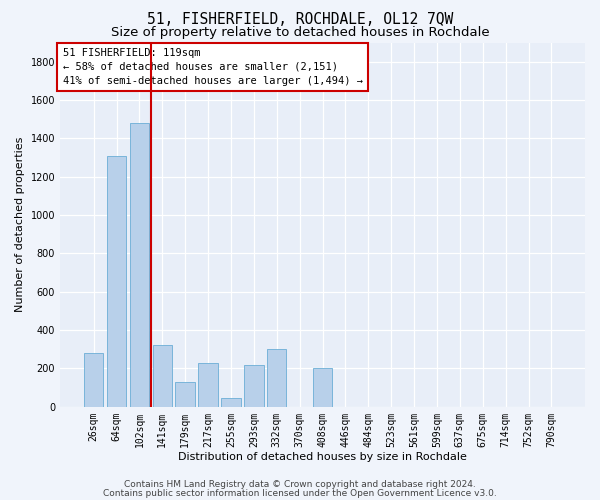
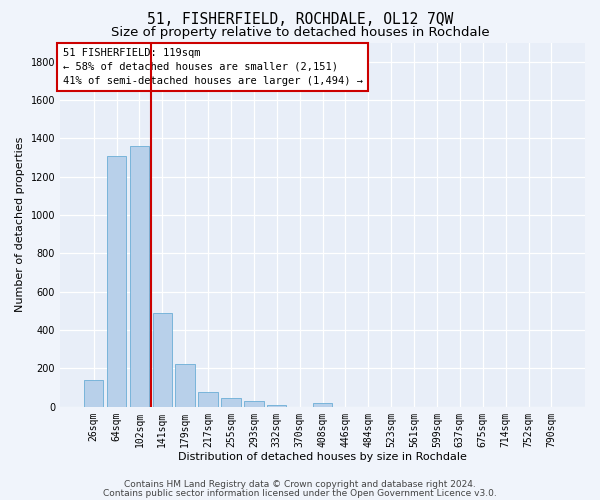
26sqm: 280 -> 140
102sqm: 1480 -> 1360
141sqm: 320 -> 490
179sqm: 130 -> 220
217sqm: 230 -> 80
293sqm: 220 -> 30
332sqm: 300 -> 10
408sqm: 200 -> 20
